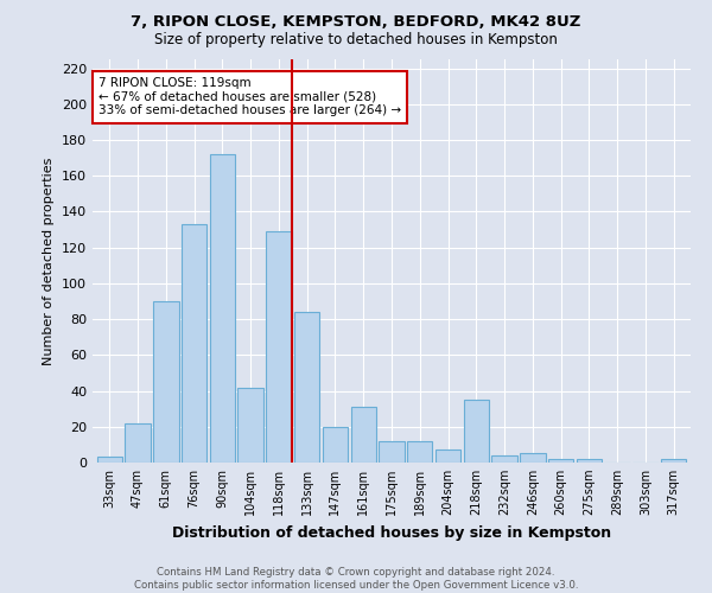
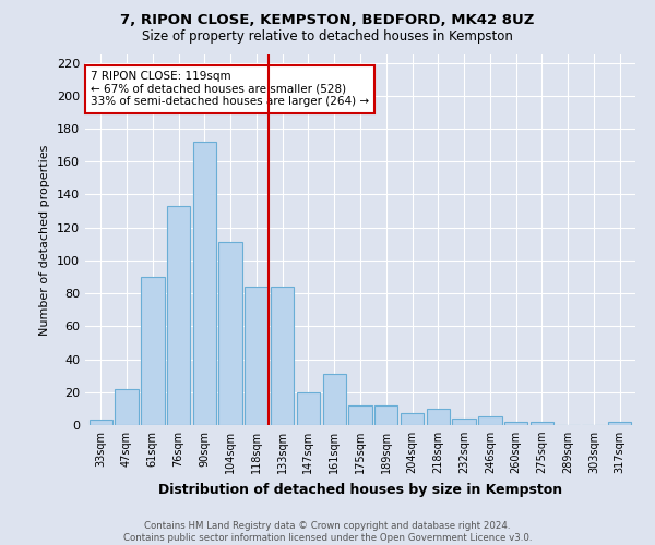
104sqm: 42 -> 111
118sqm: 129 -> 84
218sqm: 35 -> 10
